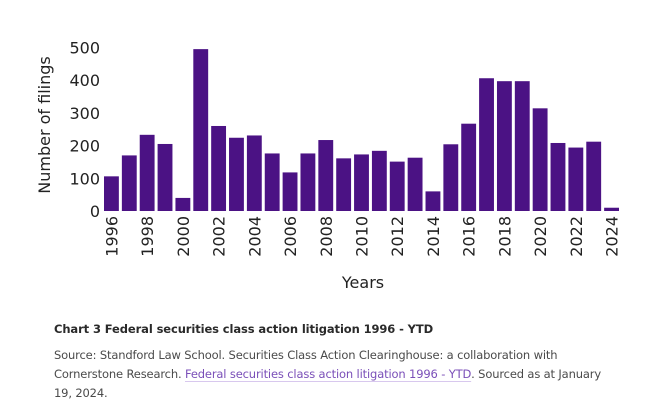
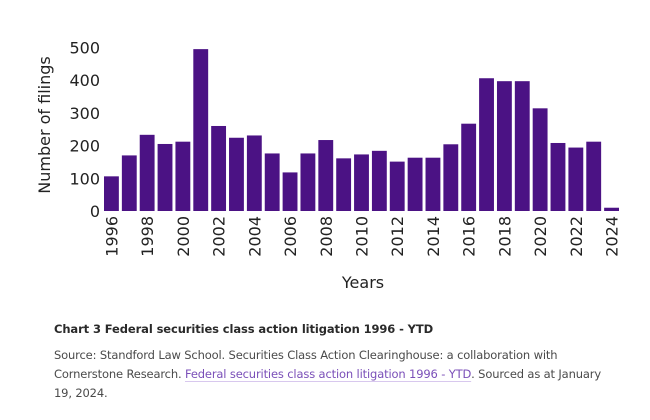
2000: 40 -> 210
2014: 60 -> 160
